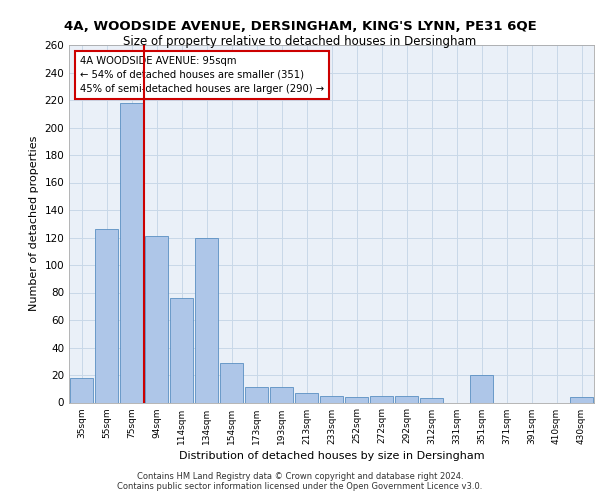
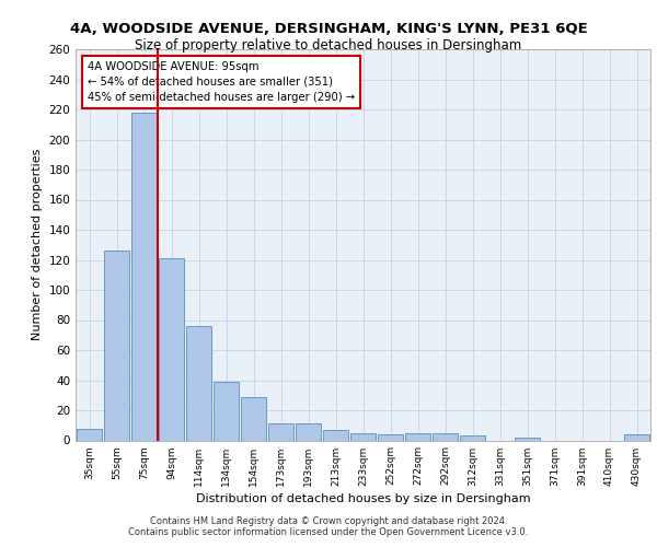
35sqm: 18 -> 8
134sqm: 120 -> 39
351sqm: 20 -> 2
